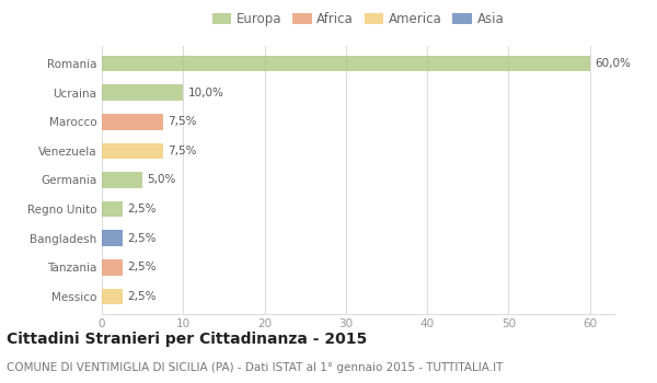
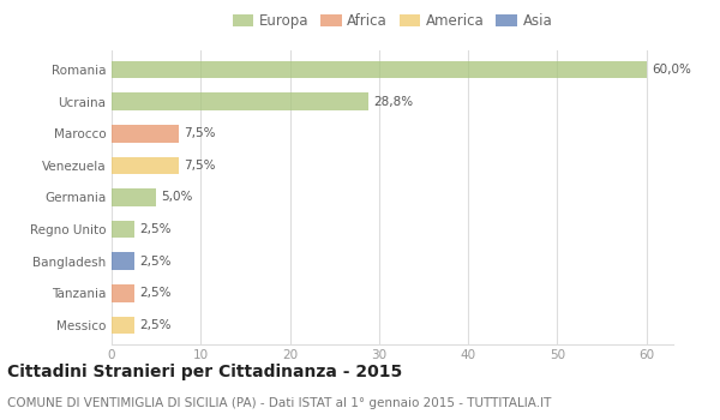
Ucraina: 10,0% -> 28,8%
